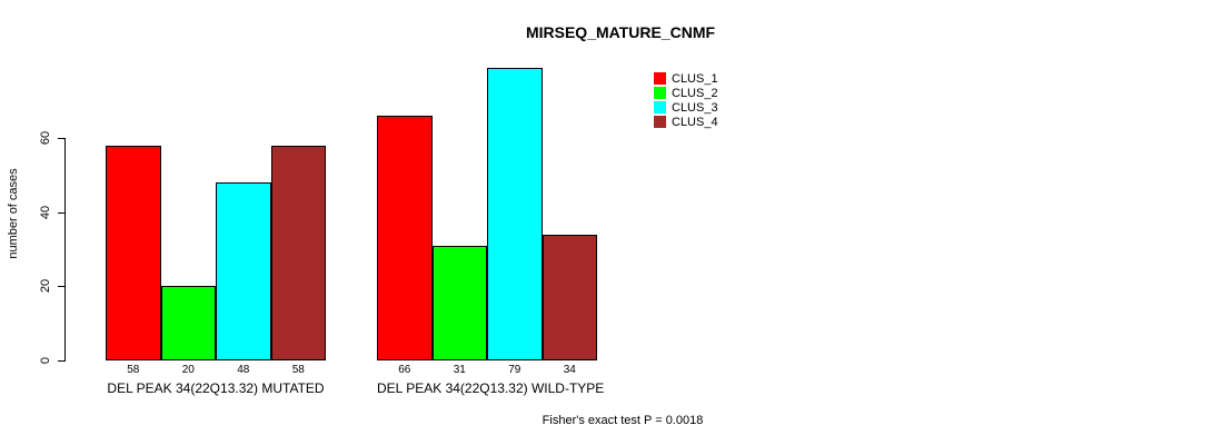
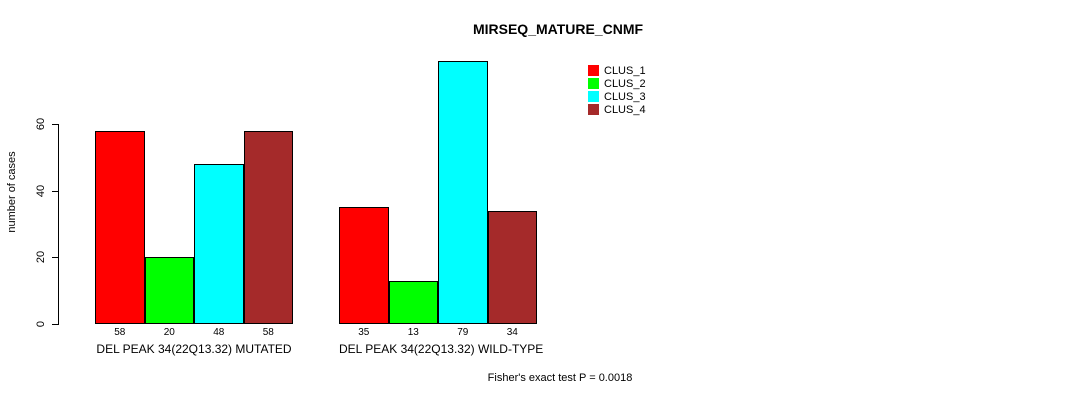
CLUS_1/DEL PEAK 34(22Q13.32) WILD-TYPE: 66 -> 35
CLUS_2/DEL PEAK 34(22Q13.32) WILD-TYPE: 31 -> 13
